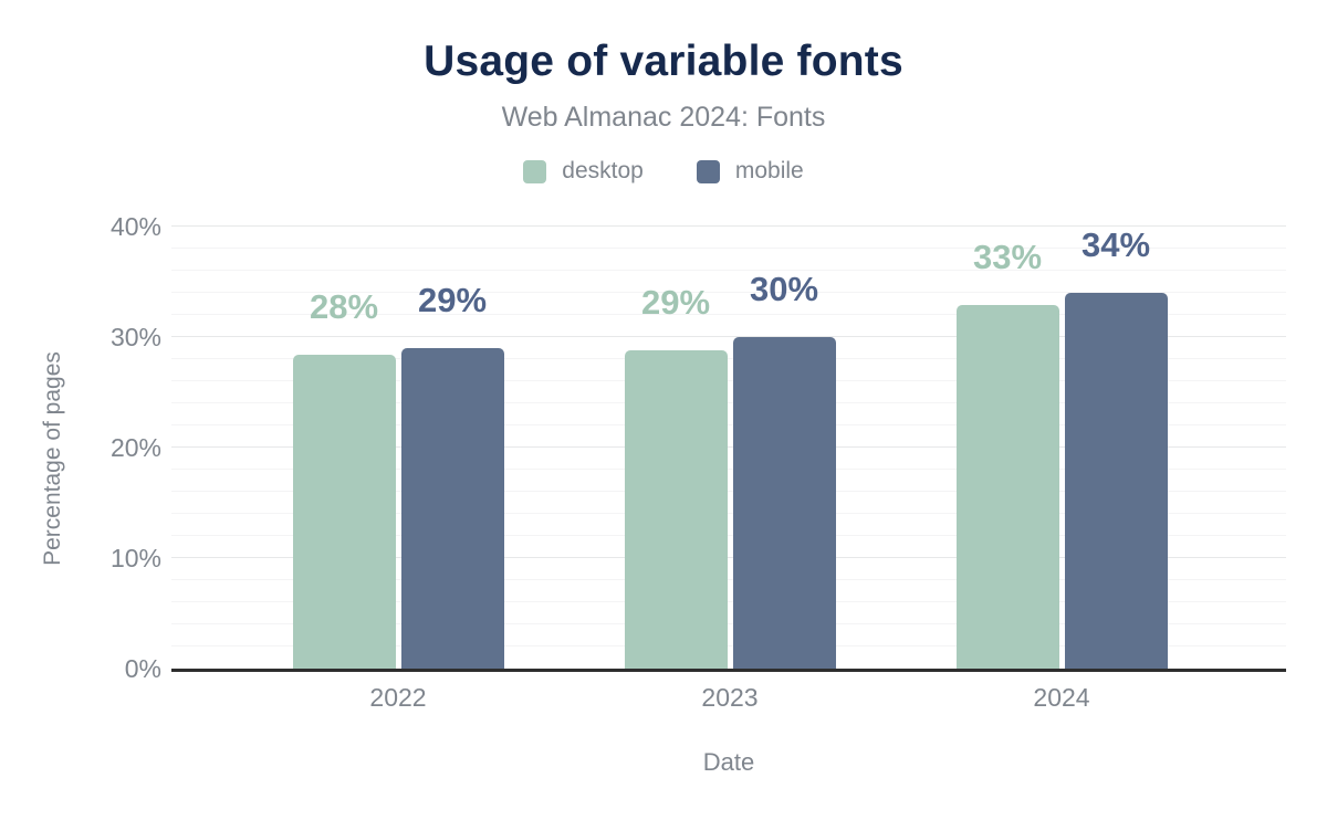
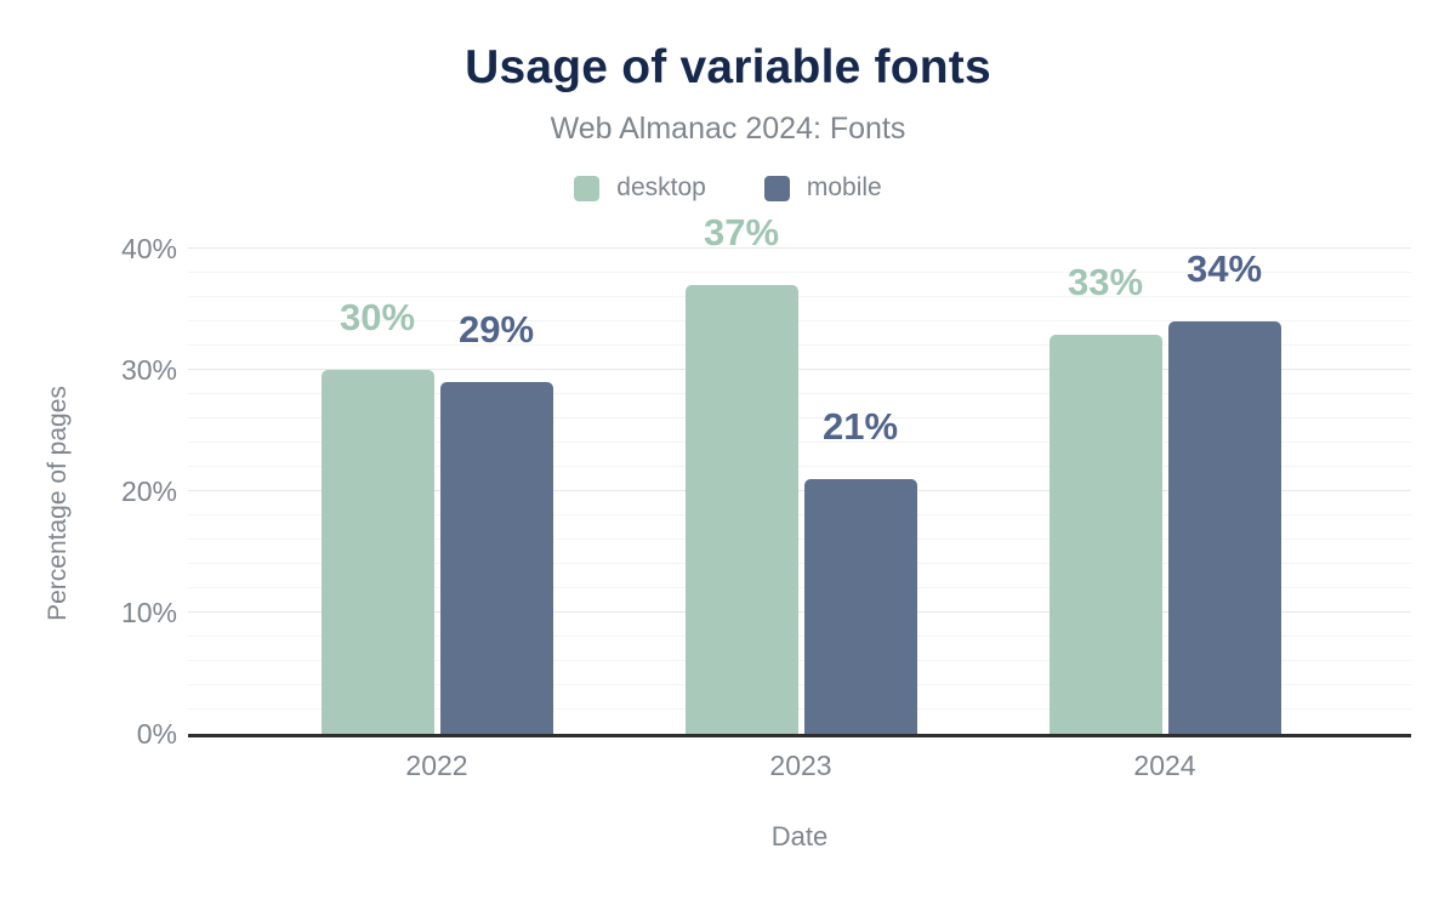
desktop/2022: 28% -> 30%
desktop/2023: 29% -> 37%
mobile/2023: 30% -> 21%
